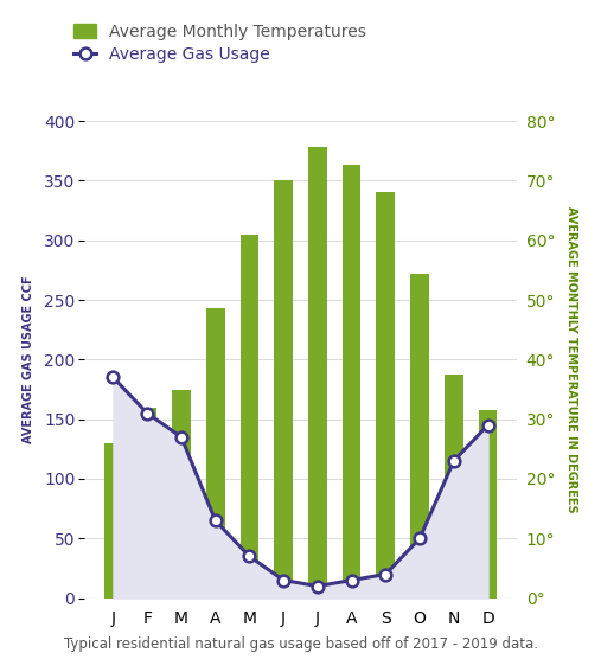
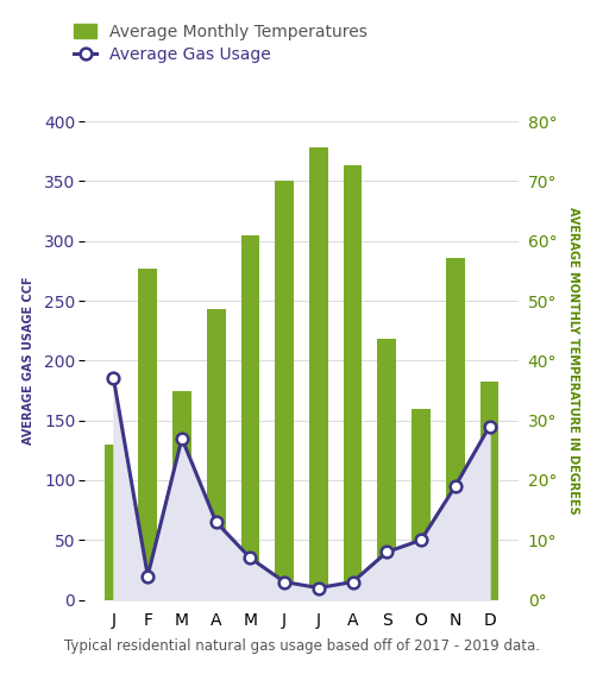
Average Monthly Temperatures/F: 160 -> 277
Average Gas Usage/F: 31° -> 4°
Average Monthly Temperatures/S: 340 -> 218
Average Gas Usage/S: 4° -> 8°
Average Monthly Temperatures/O: 272 -> 160
Average Monthly Temperatures/N: 187 -> 286
Average Gas Usage/N: 23° -> 19°
Average Monthly Temperatures/D: 158 -> 182
